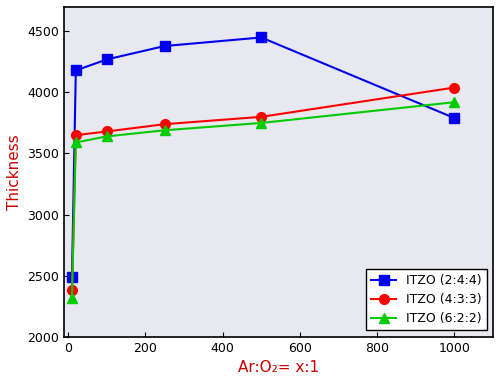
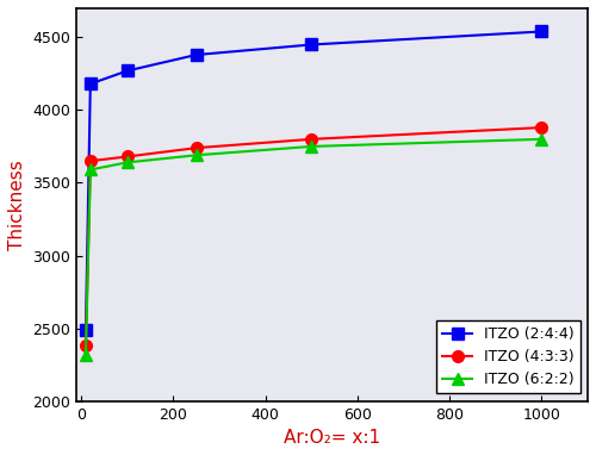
ITZO (2:4:4)/1000: 3790 -> 4540
ITZO (4:3:3)/1000: 4040 -> 3880
ITZO (6:2:2)/1000: 3920 -> 3800
